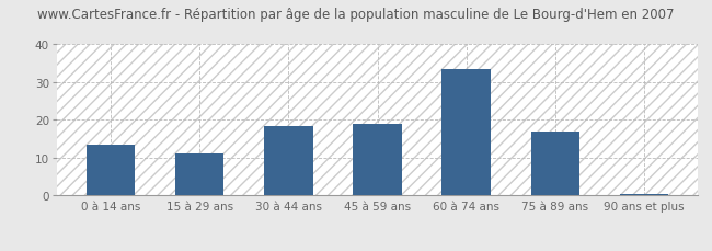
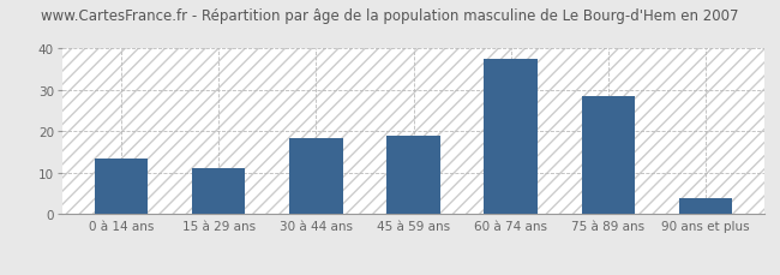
60 à 74 ans: 33.5 -> 37.5
75 à 89 ans: 17.0 -> 28.5
90 ans et plus: 0.5 -> 4.0
